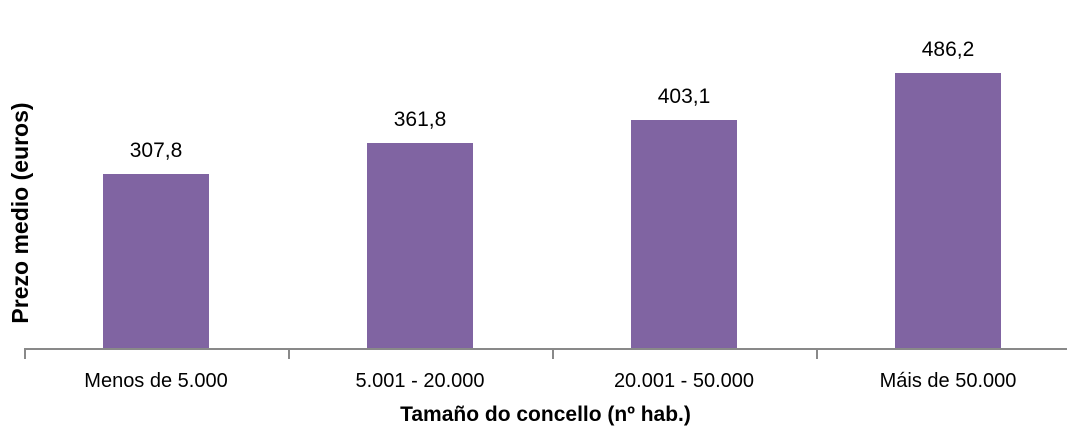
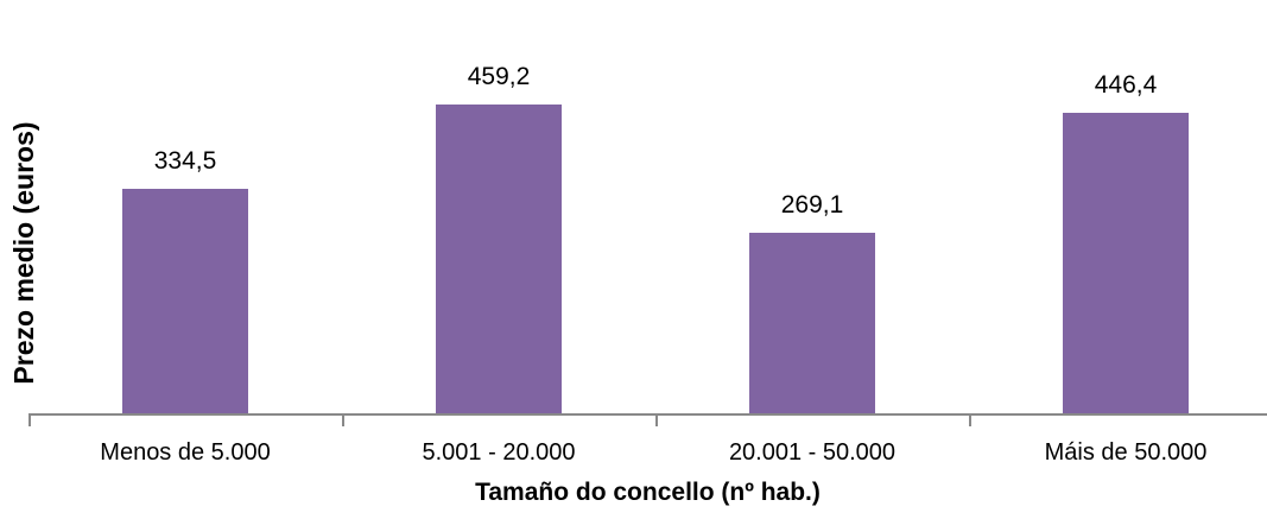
Menos de 5.000: 307,8 -> 334,5
5.001 - 20.000: 361,8 -> 459,2
20.001 - 50.000: 403,1 -> 269,1
Máis de 50.000: 486,2 -> 446,4
